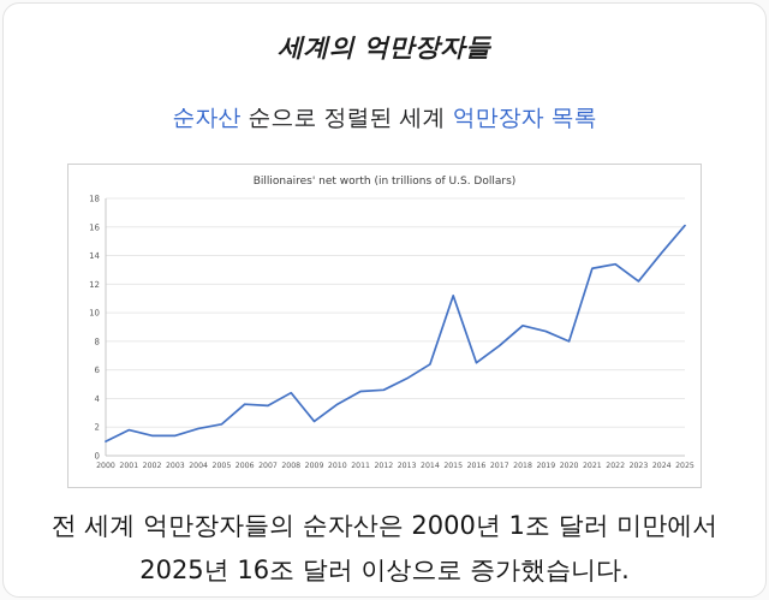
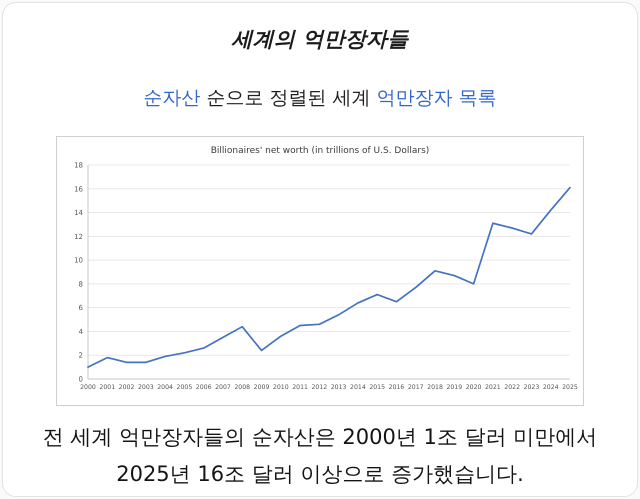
2006: 3.6 -> 2.6
2015: 11.2 -> 7.1
2022: 13.4 -> 12.7
